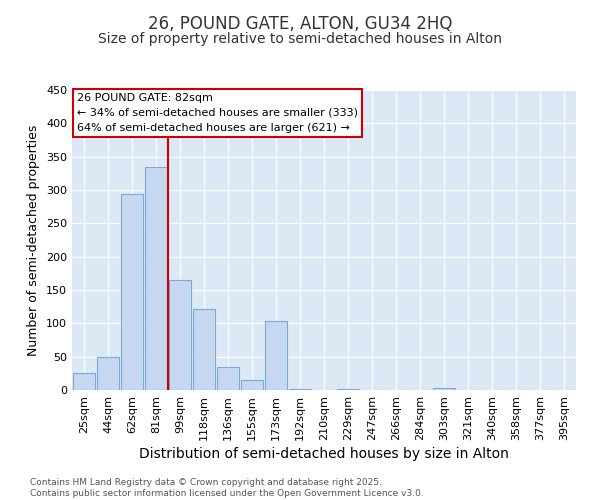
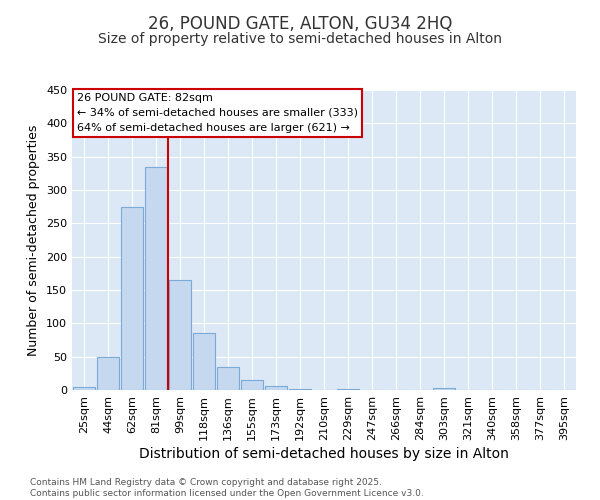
25sqm: 26 -> 5
62sqm: 294 -> 275
118sqm: 122 -> 85
173sqm: 104 -> 6
